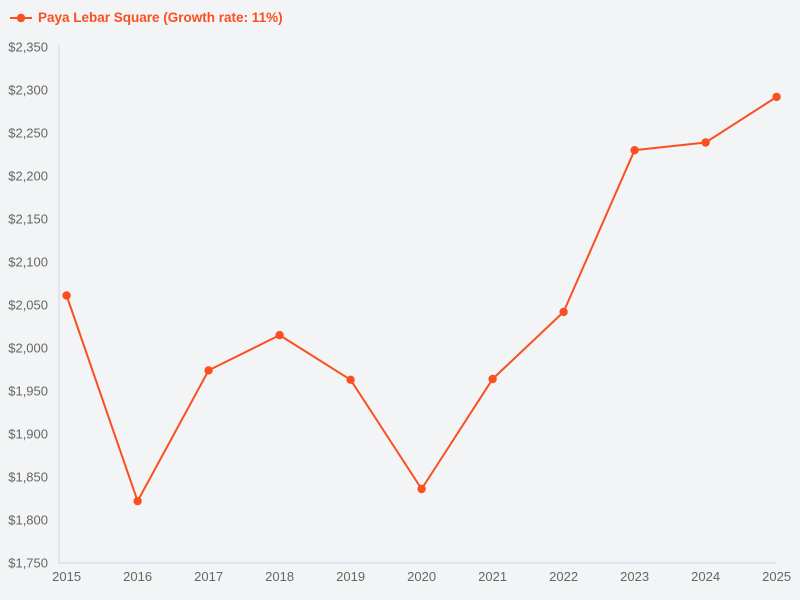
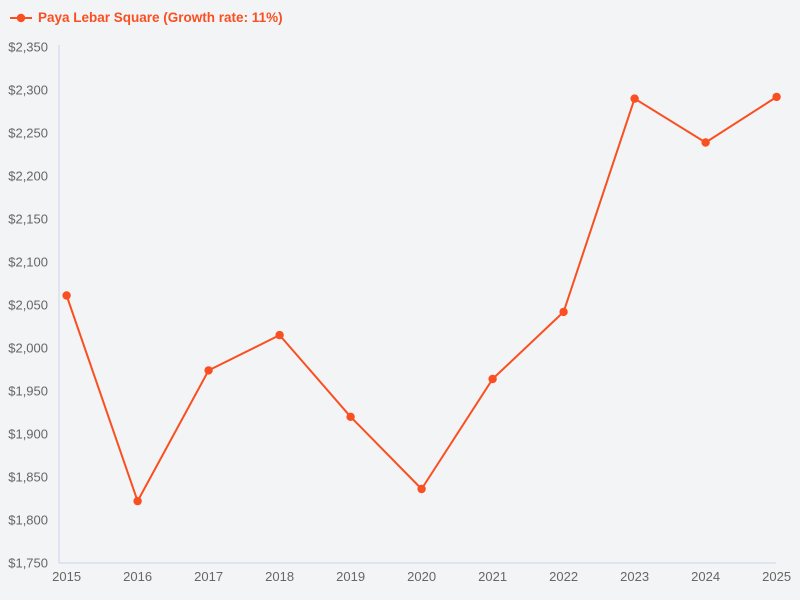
2019: $1960 -> $1920
2023: $2230 -> $2290
